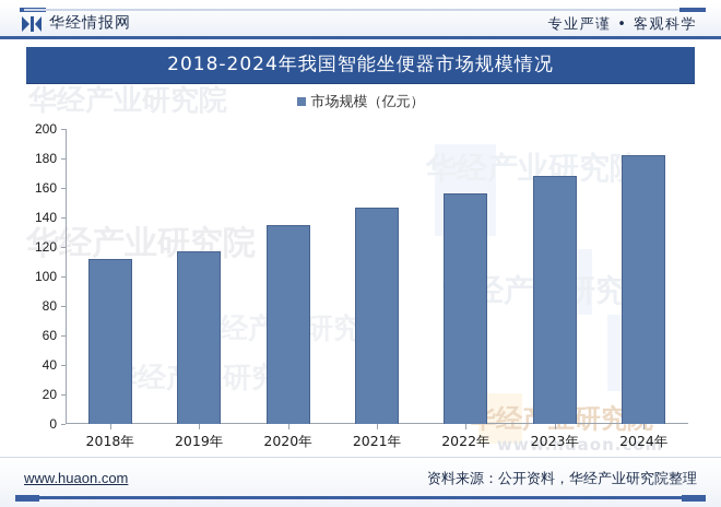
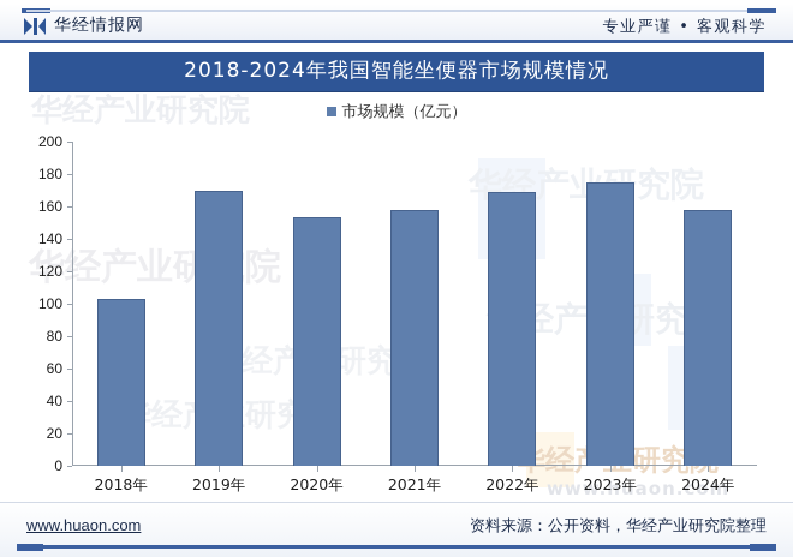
2018年: 112 -> 103
2019年: 117 -> 170
2020年: 135 -> 153
2021年: 147 -> 158
2022年: 156 -> 169
2023年: 168 -> 175
2024年: 182 -> 158
